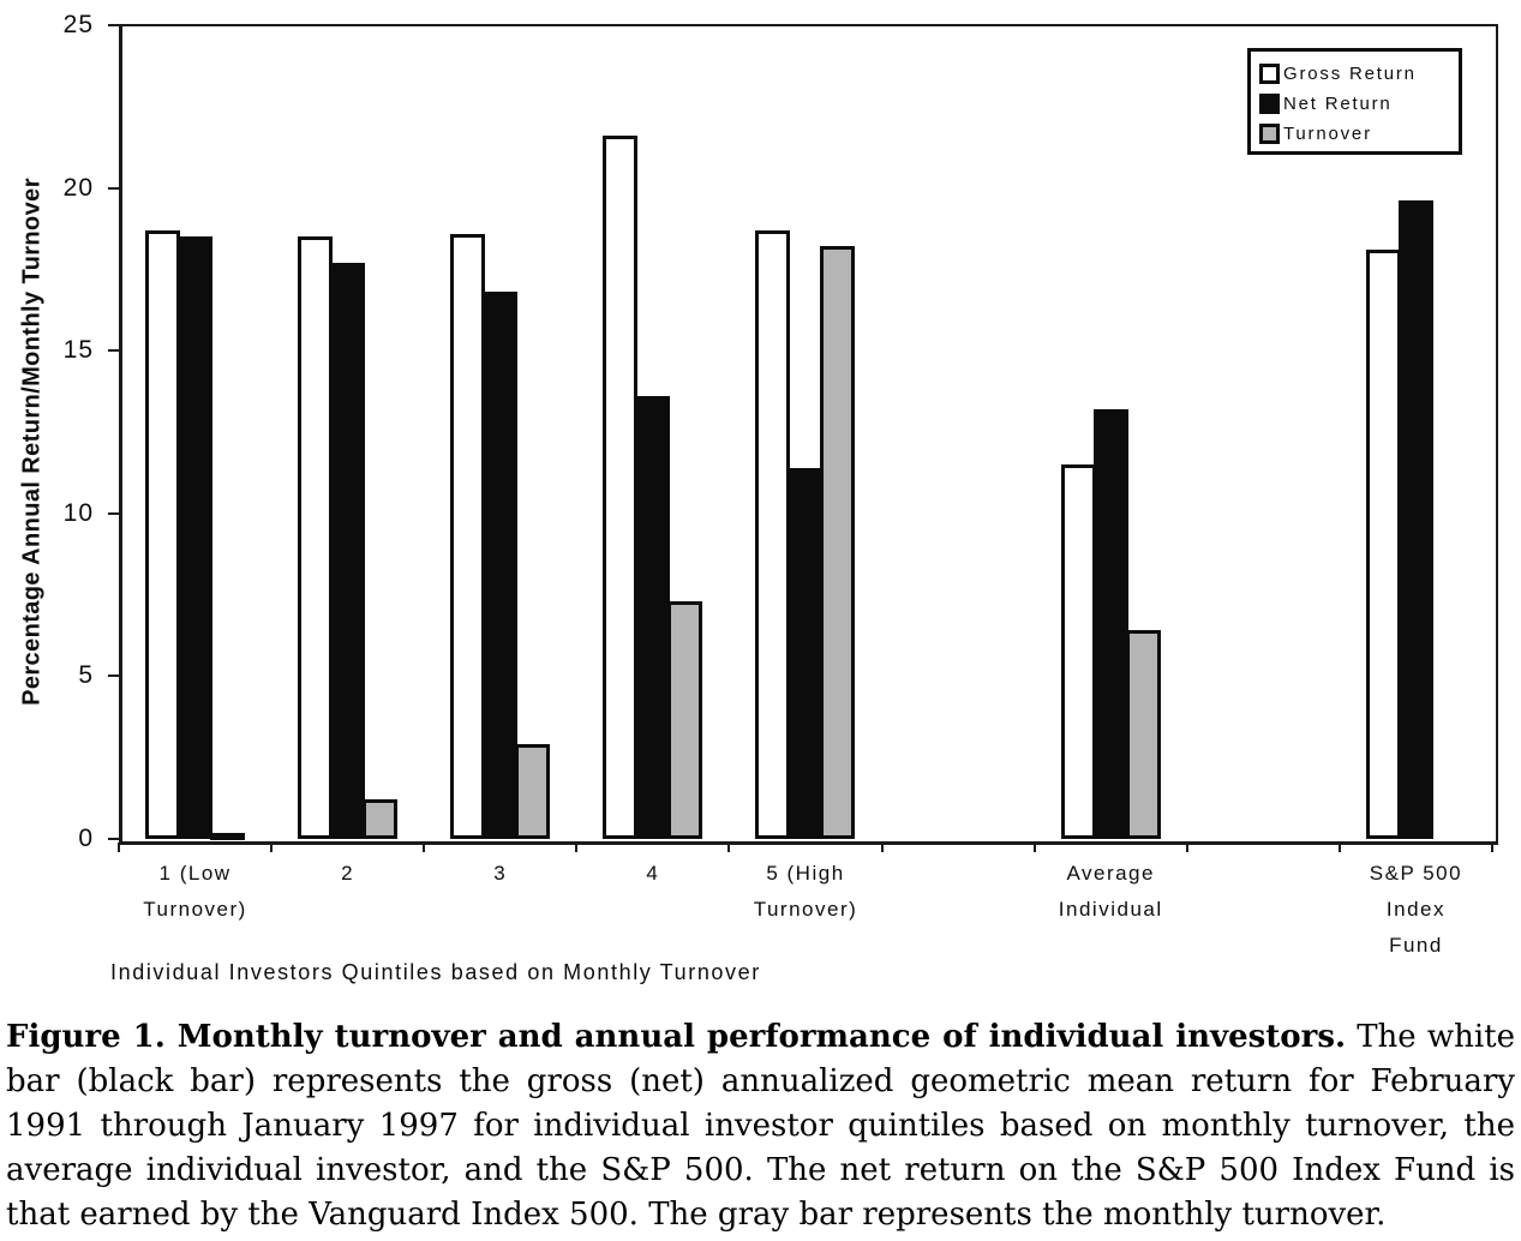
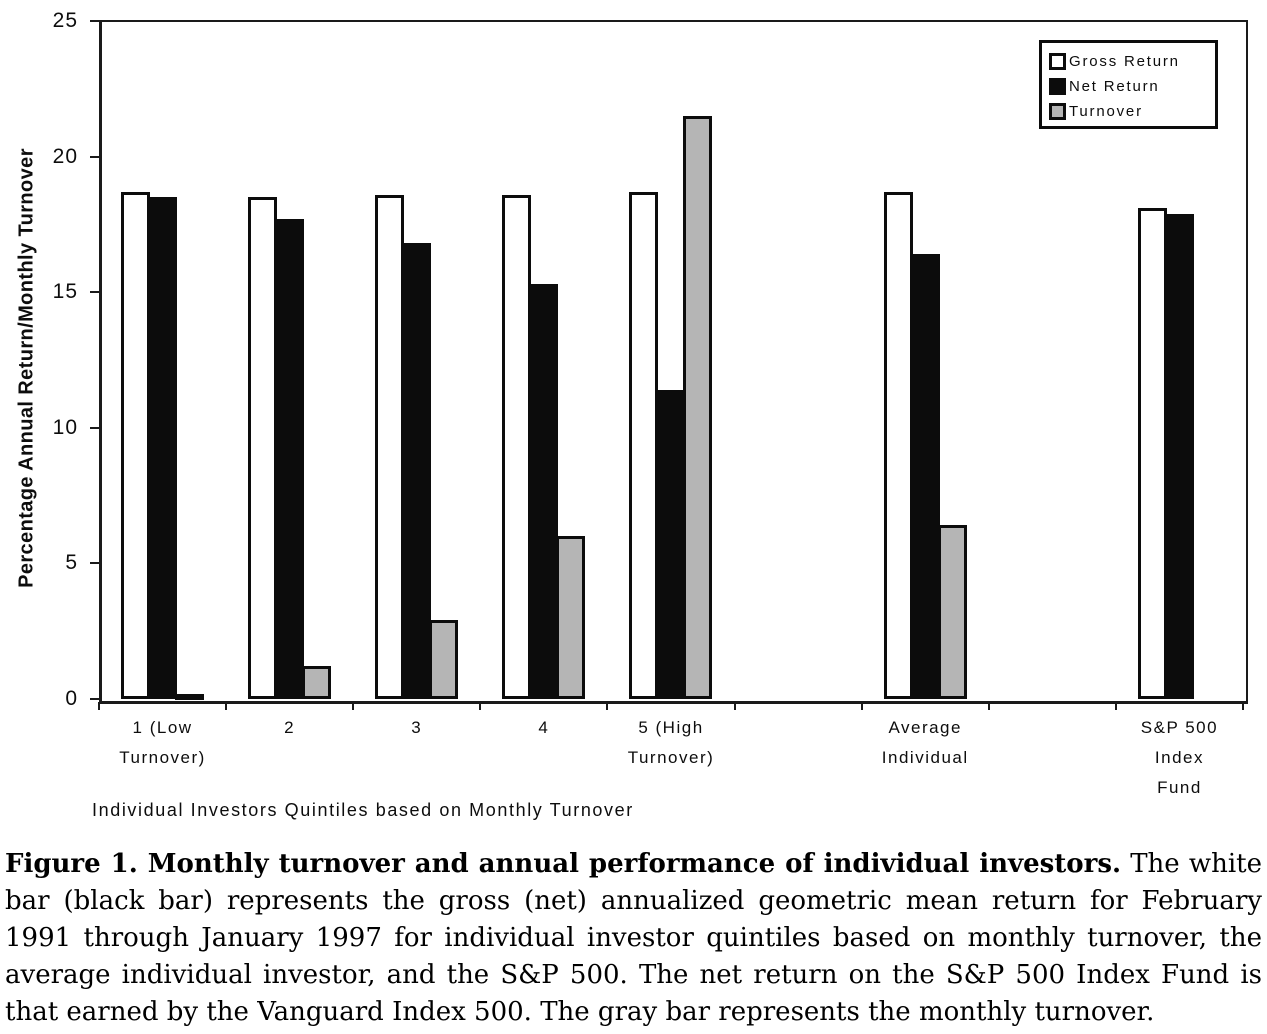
Gross Return/4: 21.6 -> 18.6
Net Return/4: 13.6 -> 15.3
Turnover/4: 7.3 -> 6.0
Turnover/5 (High Turnover): 18.2 -> 21.5
Gross Return/Average Individual: 11.5 -> 18.7
Net Return/Average Individual: 13.2 -> 16.4
Net Return/S&P 500 Index Fund: 19.6 -> 17.9
